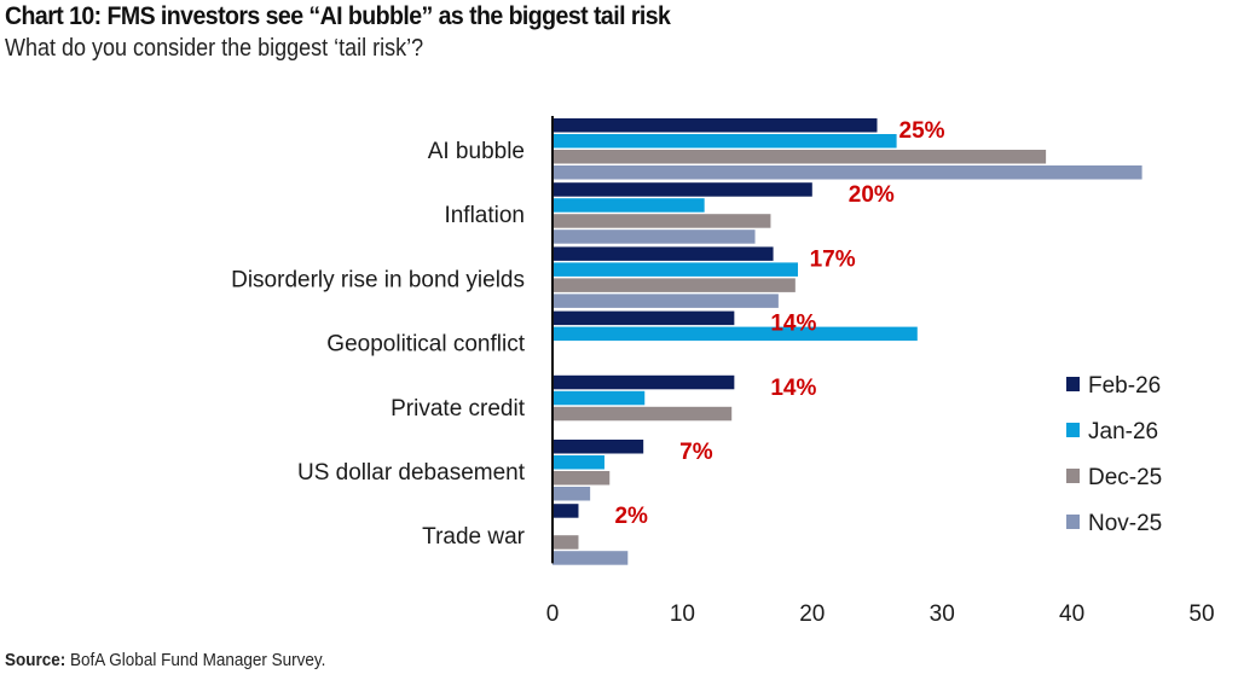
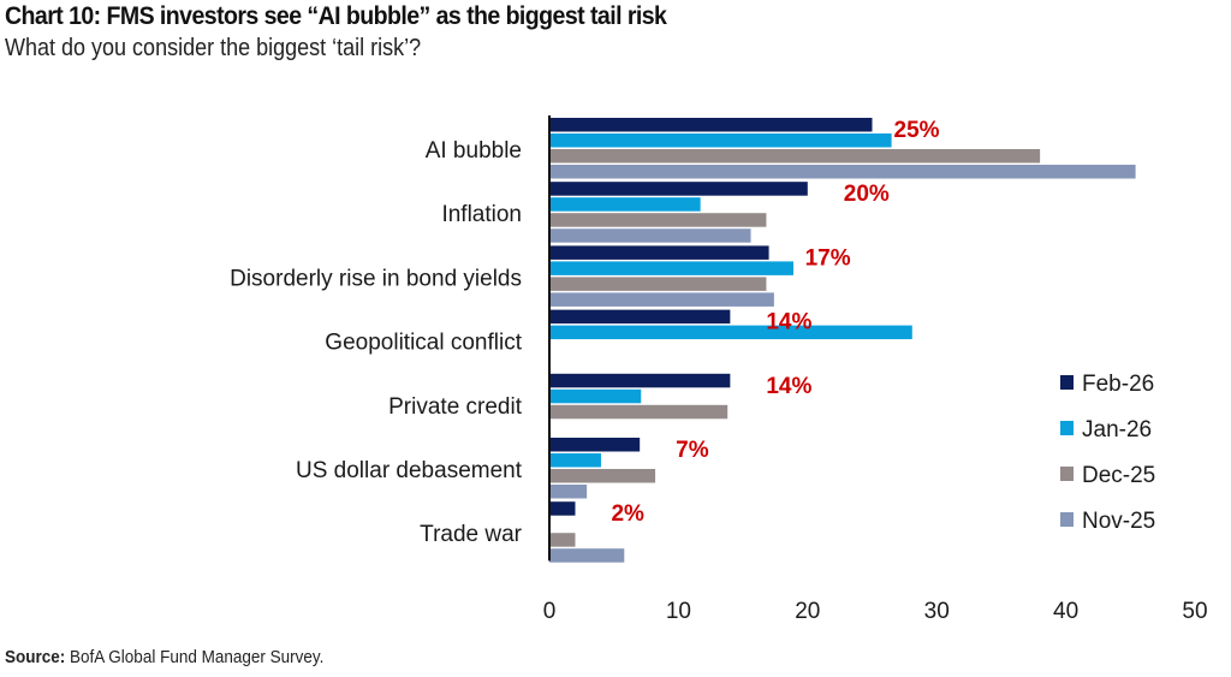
Dec-25/Disorderly rise in bond yields: 18.7 -> 16.8
Dec-25/US dollar debasement: 4.4 -> 8.2
